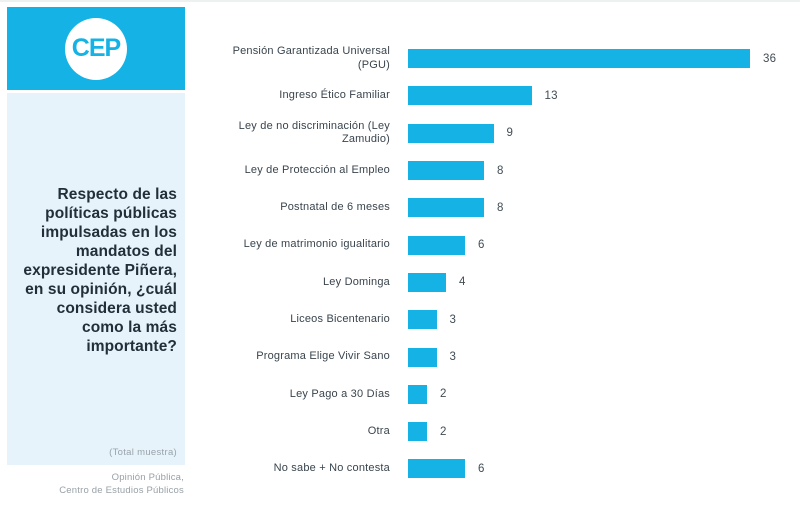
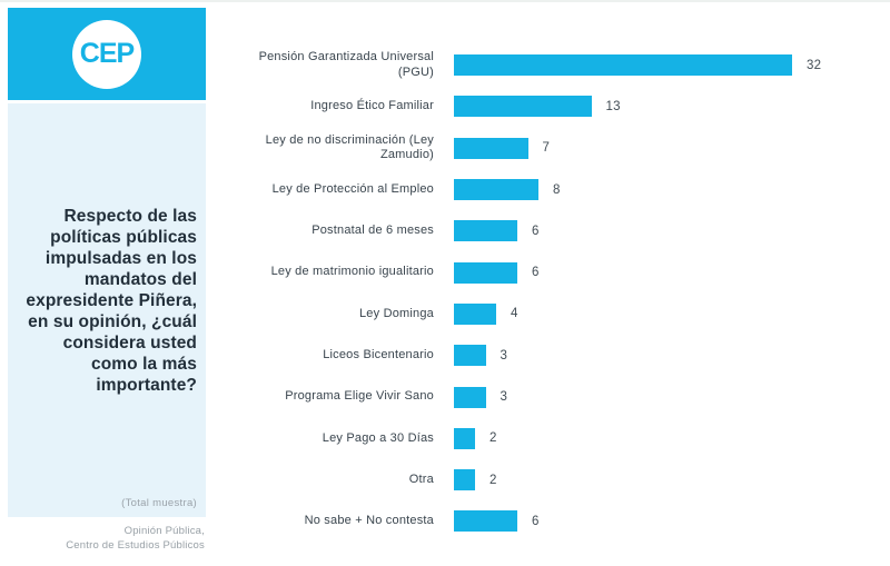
Pensión Garantizada Universal (PGU): 36 -> 32
Ley de no discriminación (Ley Zamudio): 9 -> 7
Postnatal de 6 meses: 8 -> 6
